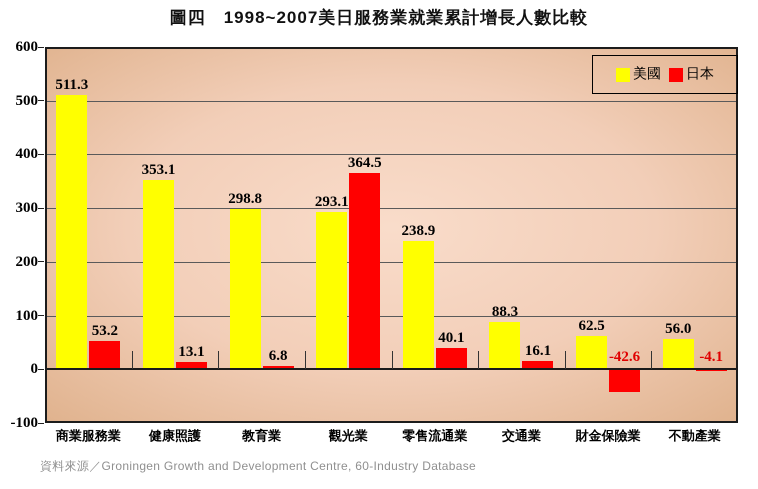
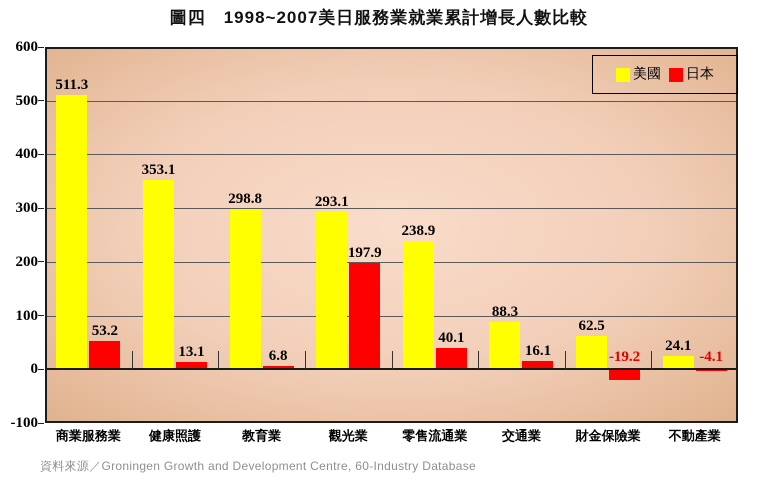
日本/觀光業: 364.5 -> 197.9
日本/財金保險業: -42.6 -> -19.2
美國/不動產業: 56.0 -> 24.1
